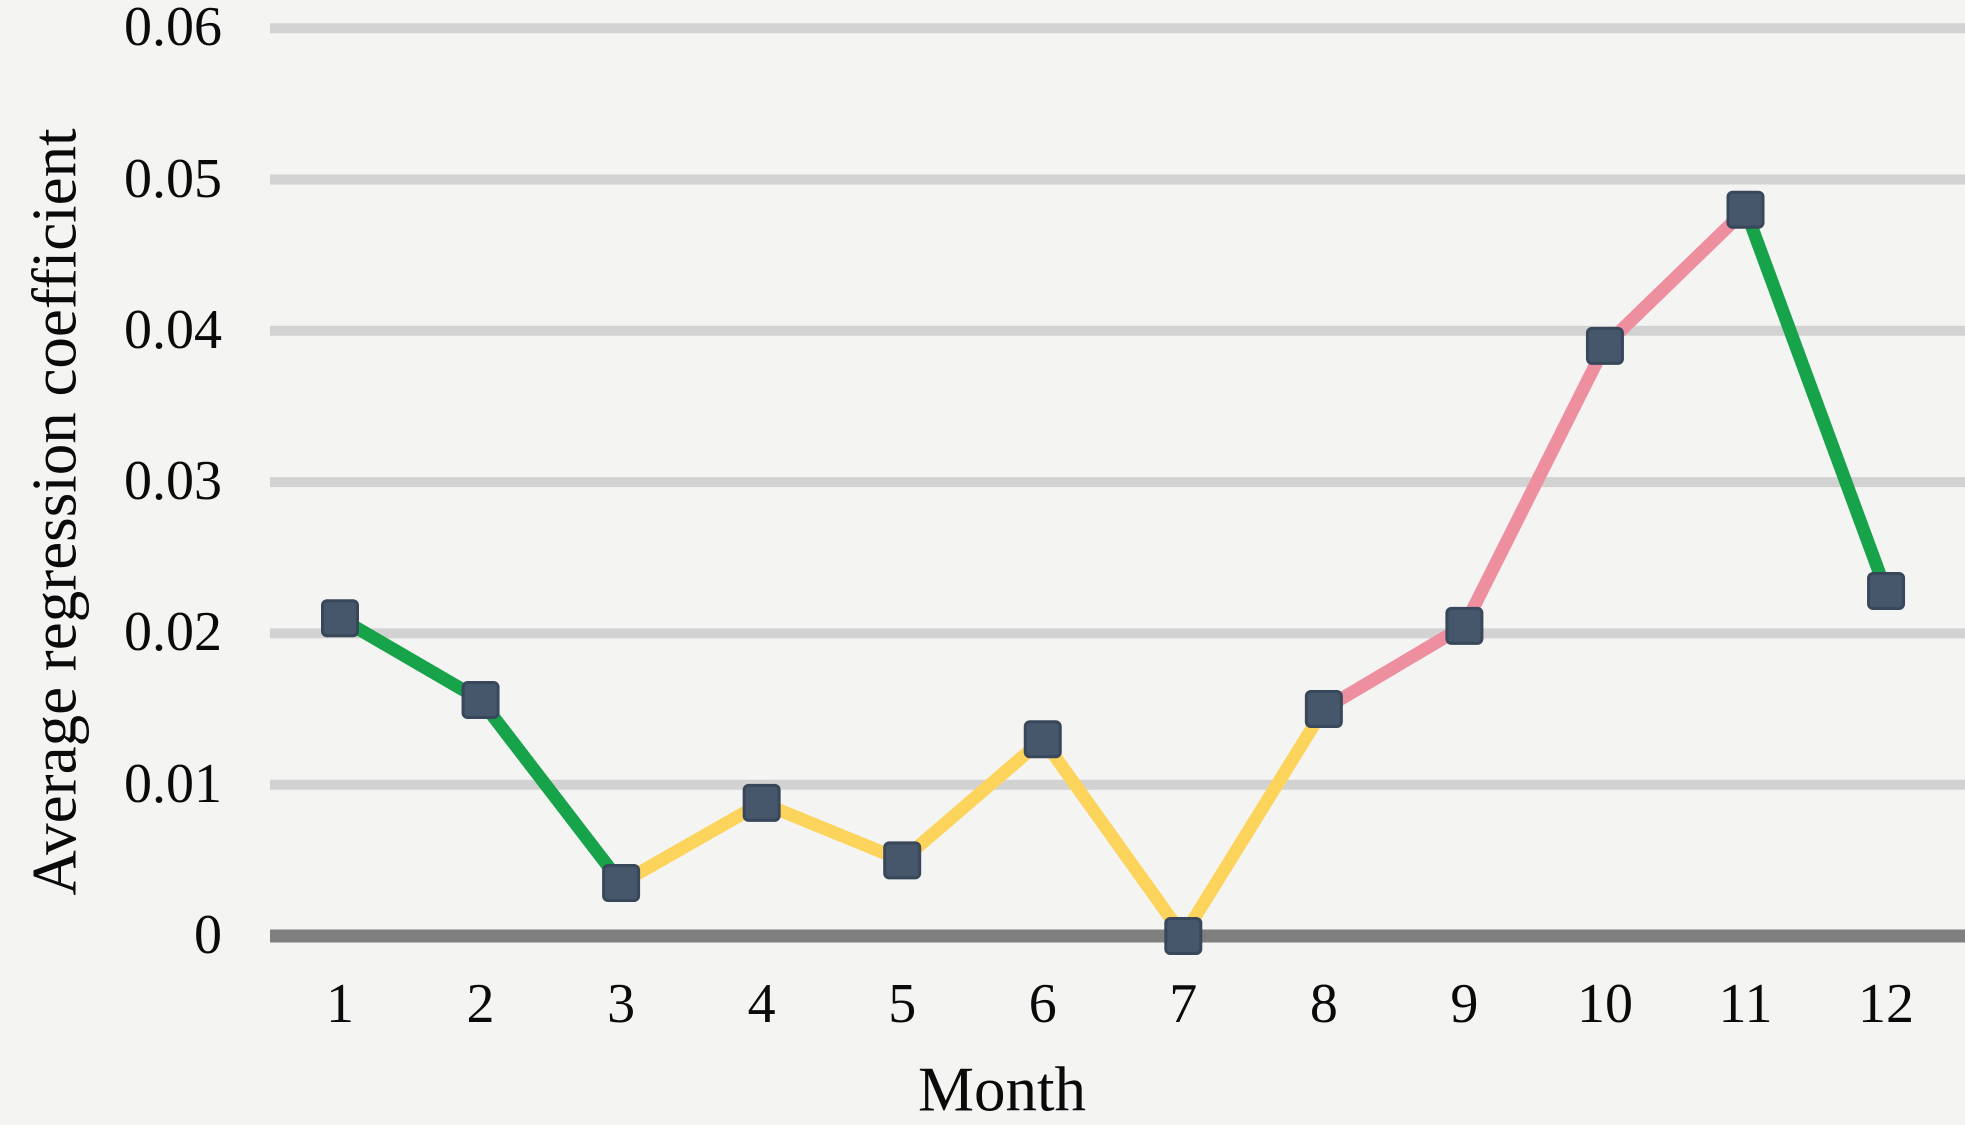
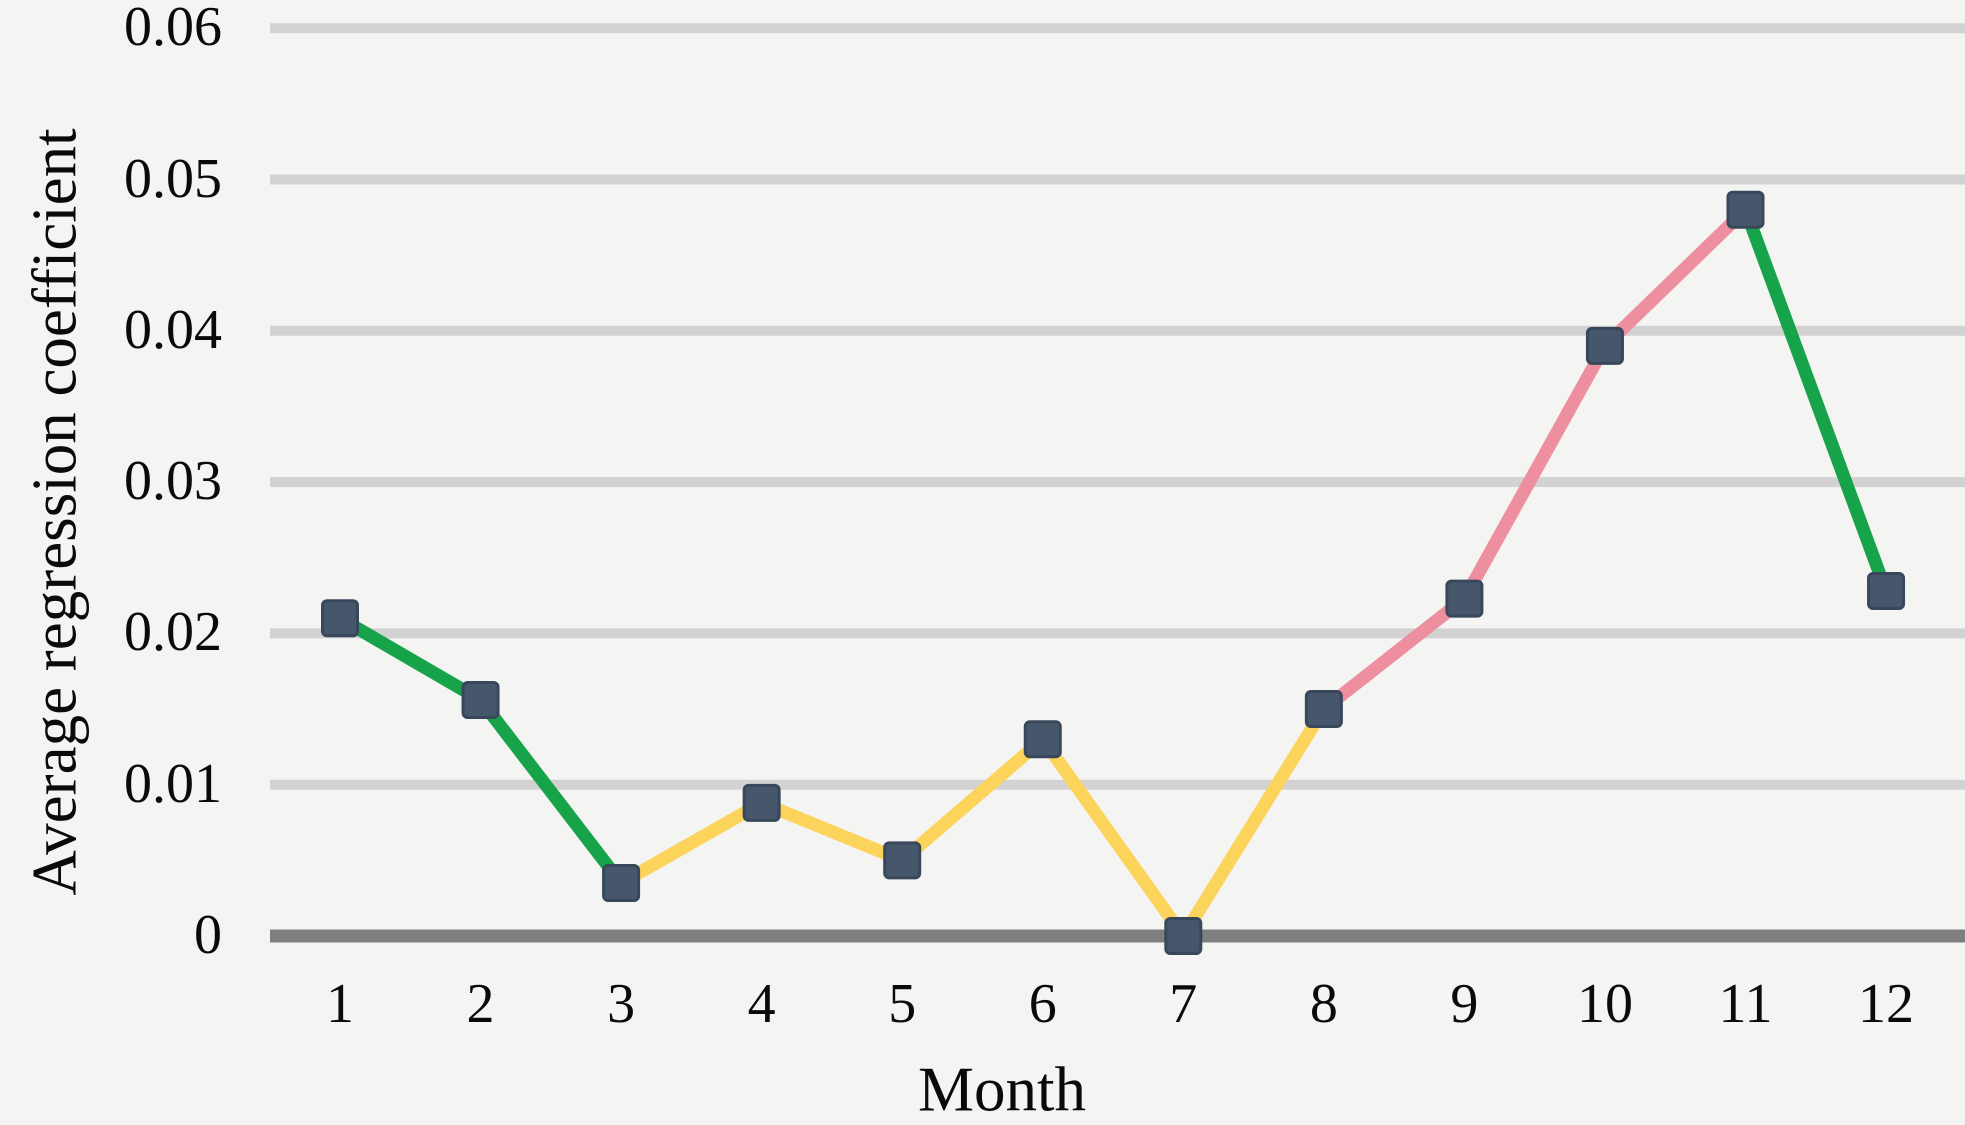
9: 0.0205 -> 0.0223
